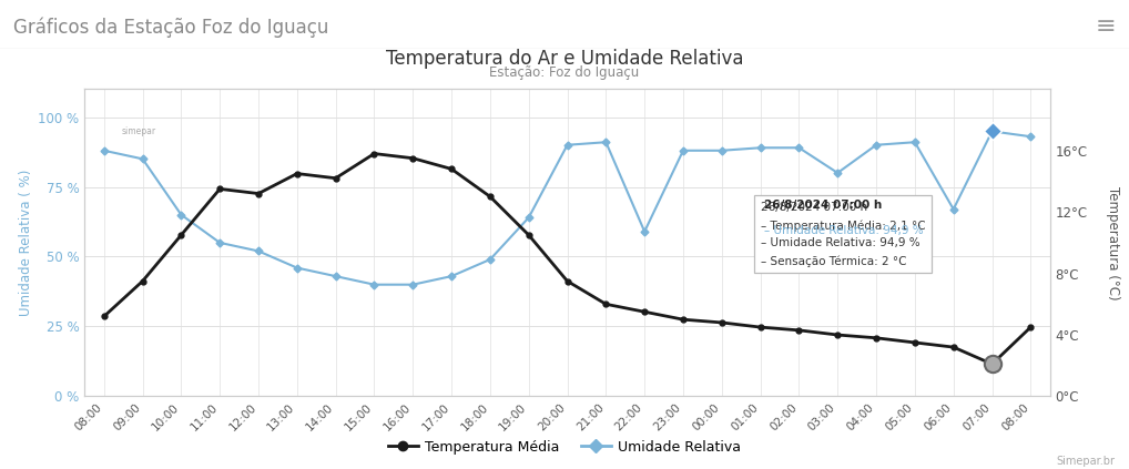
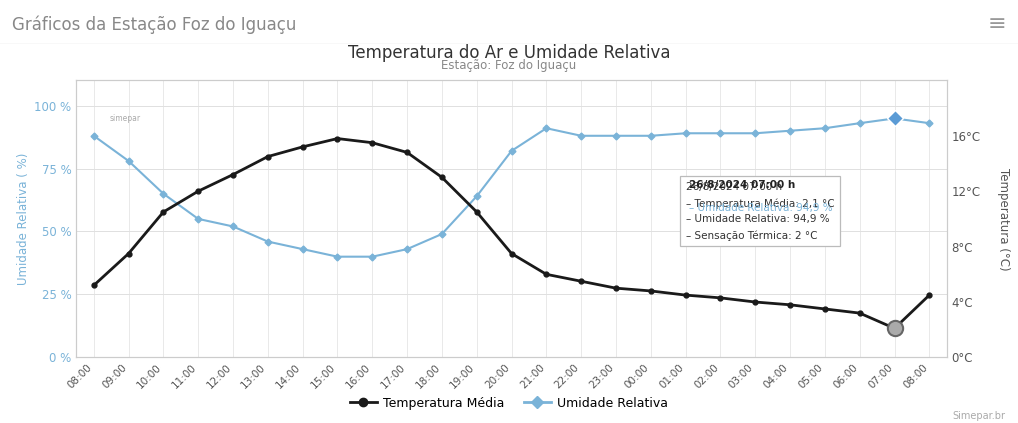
Umidade Relativa/09:00: 85.0 % -> 78.0 %
Temperatura Média/11:00: 13.5°C -> 12.0°C
Temperatura Média/14:00: 14.2°C -> 15.2°C
Umidade Relativa/20:00: 90.0 % -> 82.0 %
Umidade Relativa/22:00: 59.0 % -> 88.0 %
Umidade Relativa/03:00: 80.0 % -> 89.0 %
Umidade Relativa/06:00: 67.0 % -> 93.0 %
